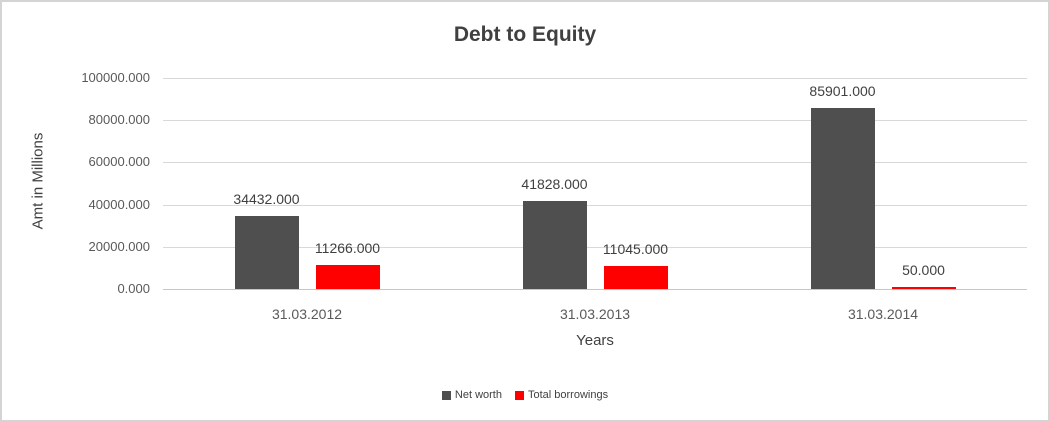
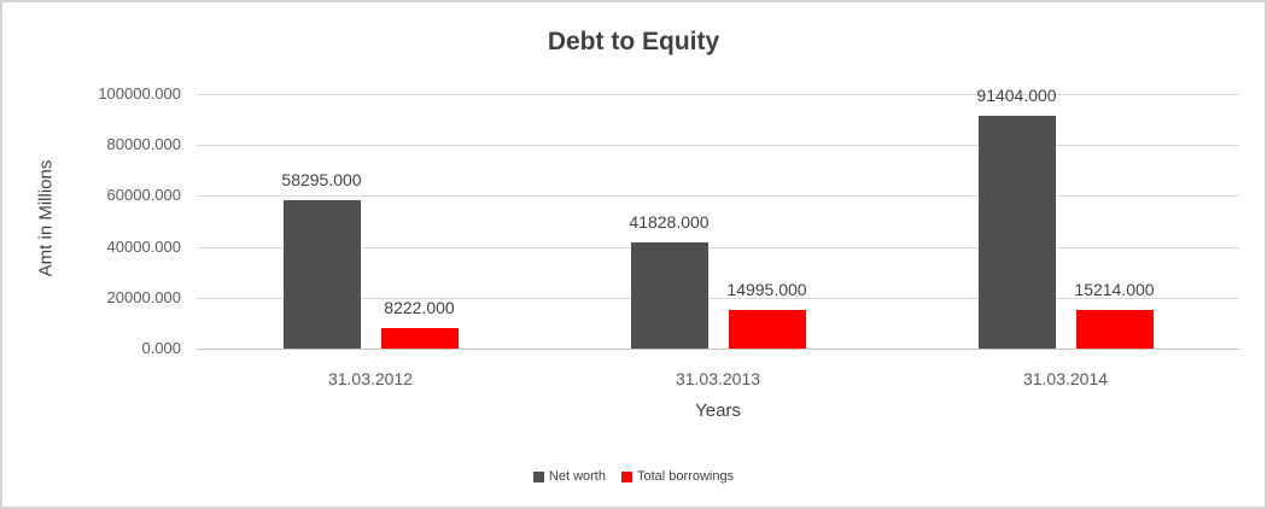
Net worth/31.03.2012: 34432.000 -> 58295.000
Total borrowings/31.03.2012: 11266.000 -> 8222.000
Total borrowings/31.03.2013: 11045.000 -> 14995.000
Net worth/31.03.2014: 85901.000 -> 91404.000
Total borrowings/31.03.2014: 50.000 -> 15214.000
